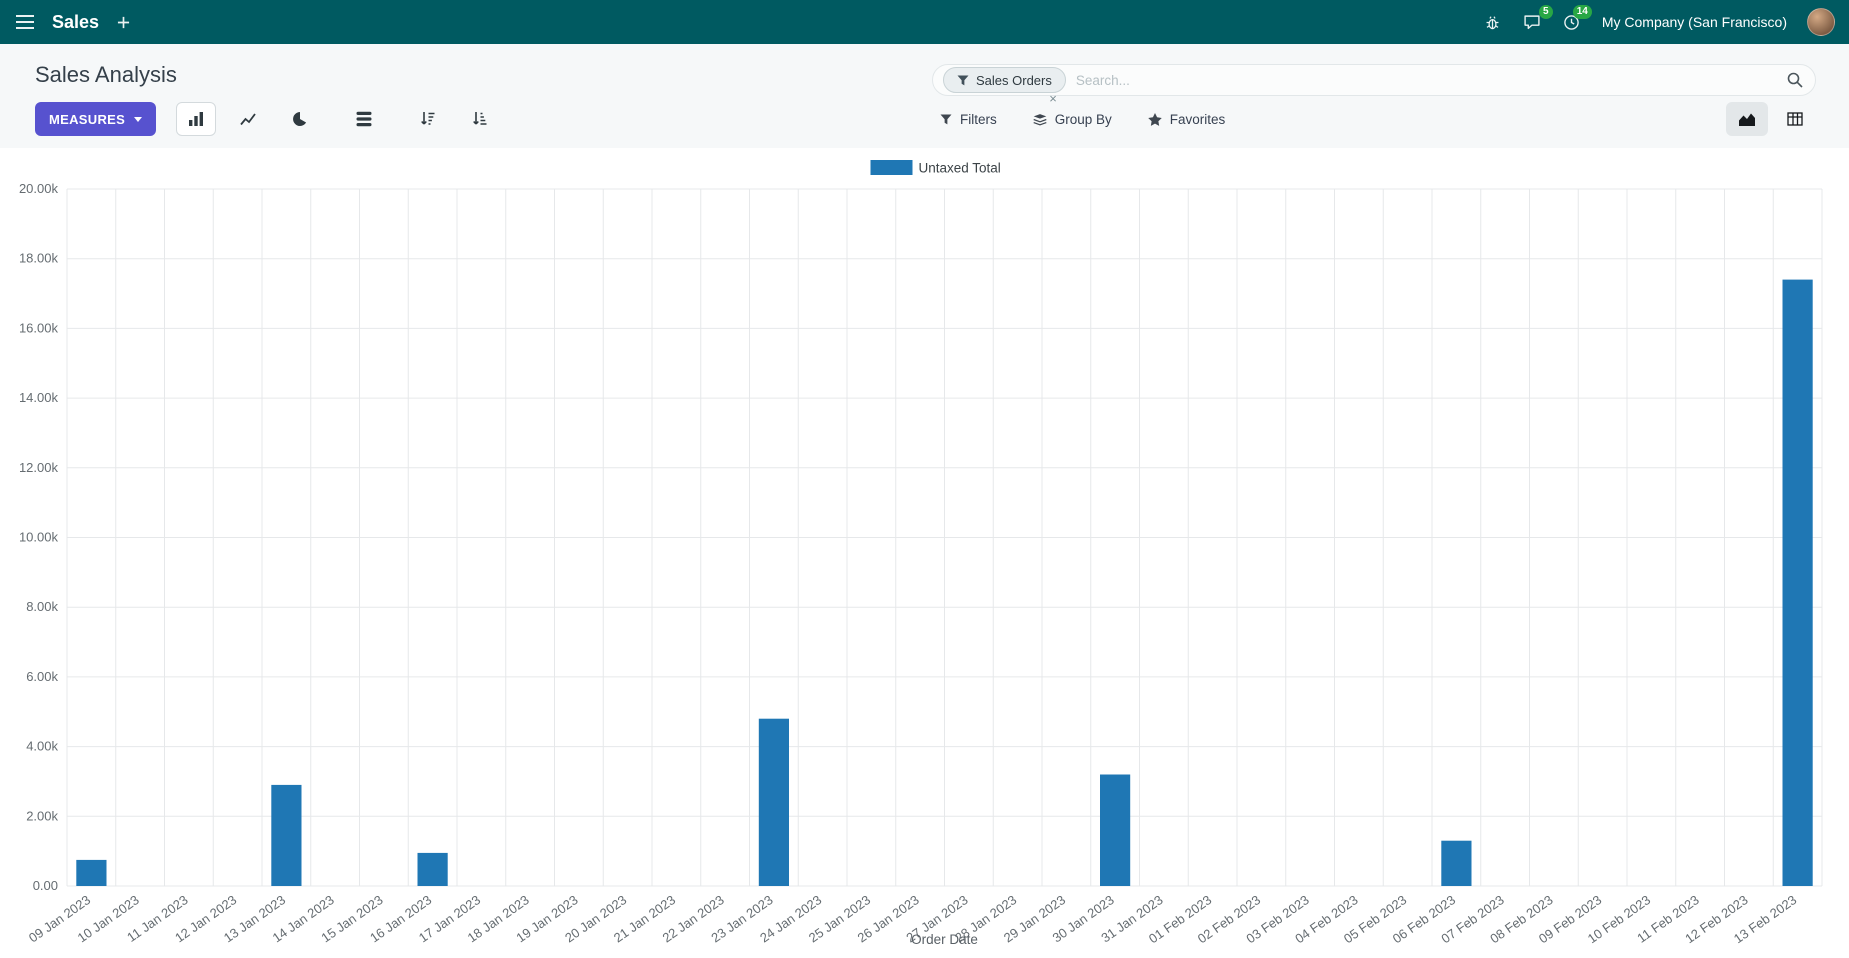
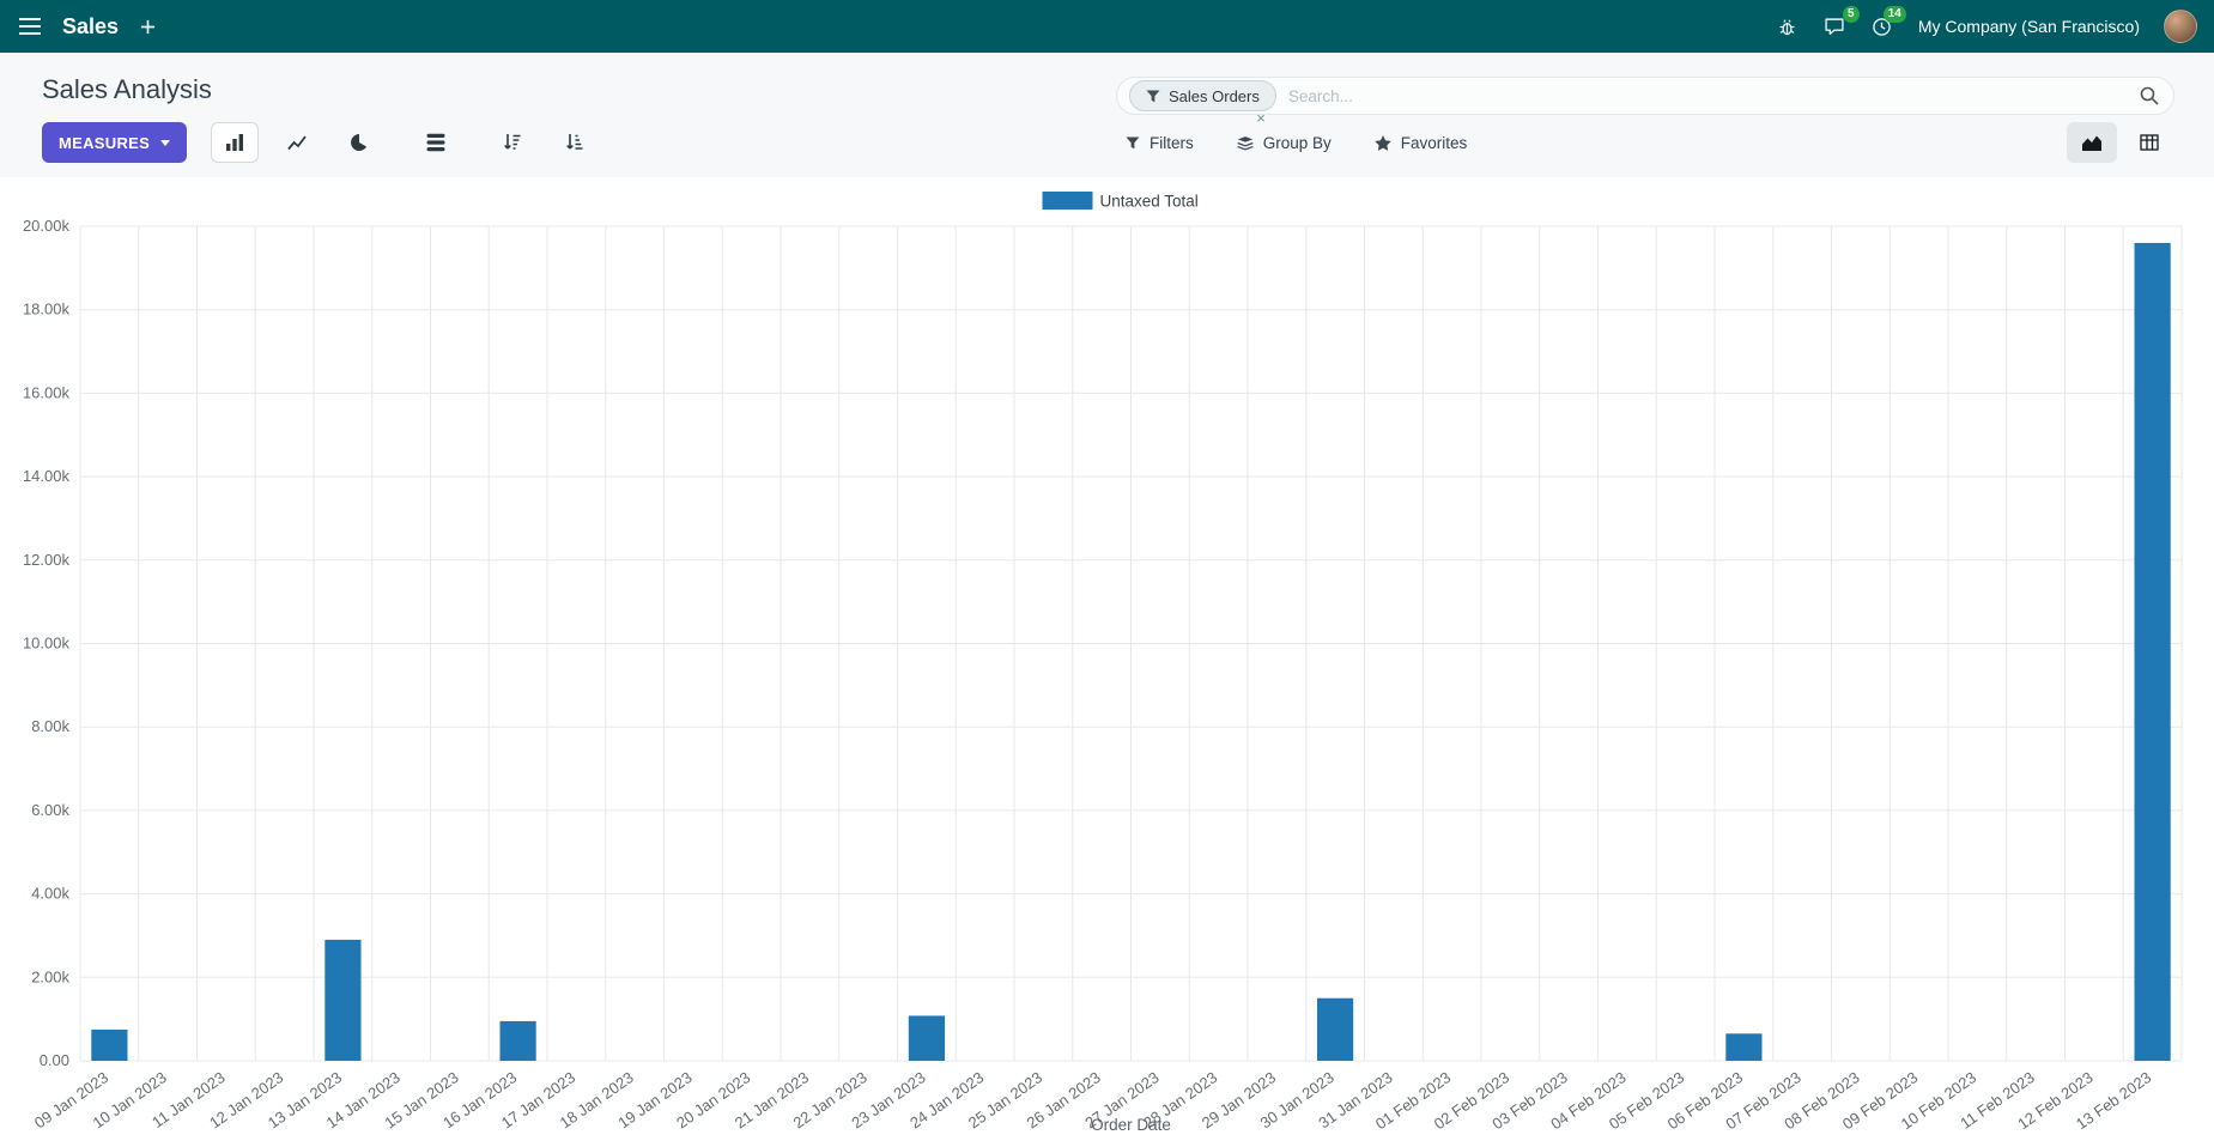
23 Jan 2023: 4.8k -> 1.1k
30 Jan 2023: 3.2k -> 1.5k
06 Feb 2023: 1.3k -> 0.6k
13 Feb 2023: 17.4k -> 19.6k
